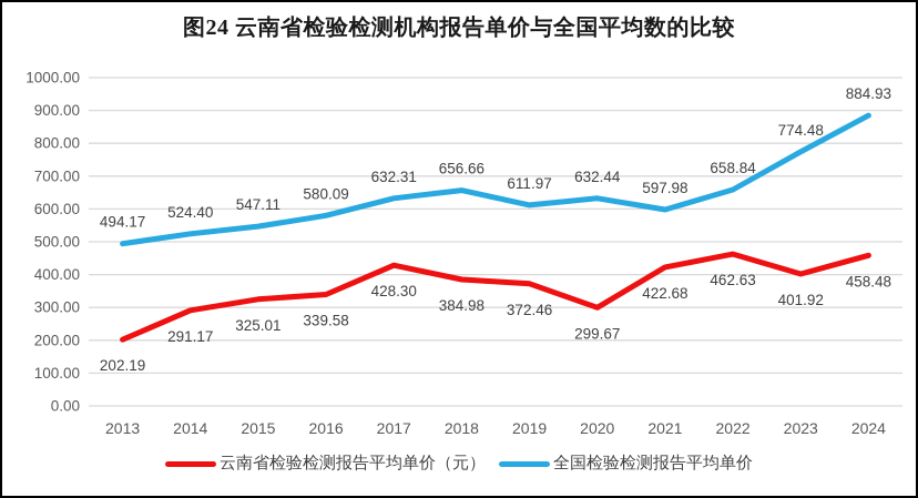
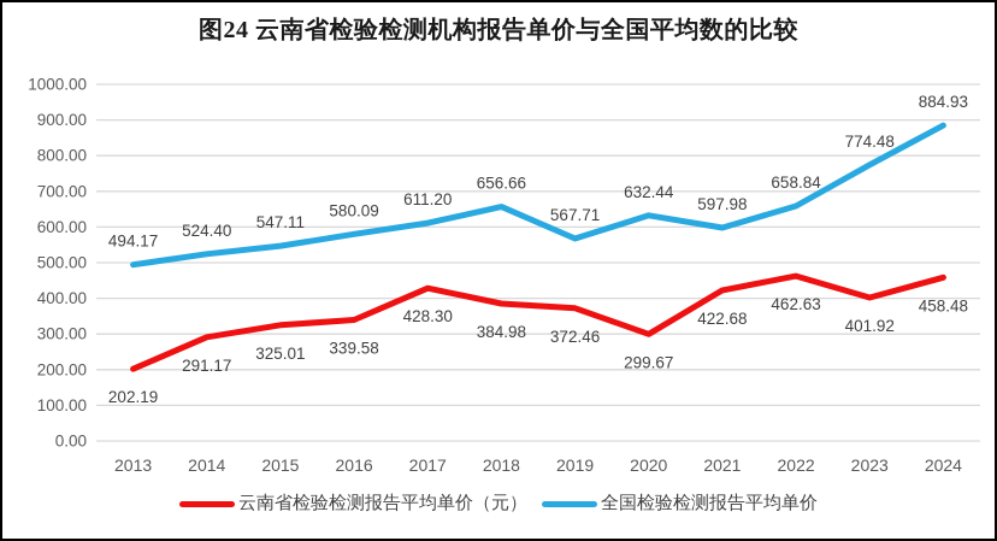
全国检验检测报告平均单价/2017: 632.31 -> 611.20
全国检验检测报告平均单价/2019: 611.97 -> 567.71
